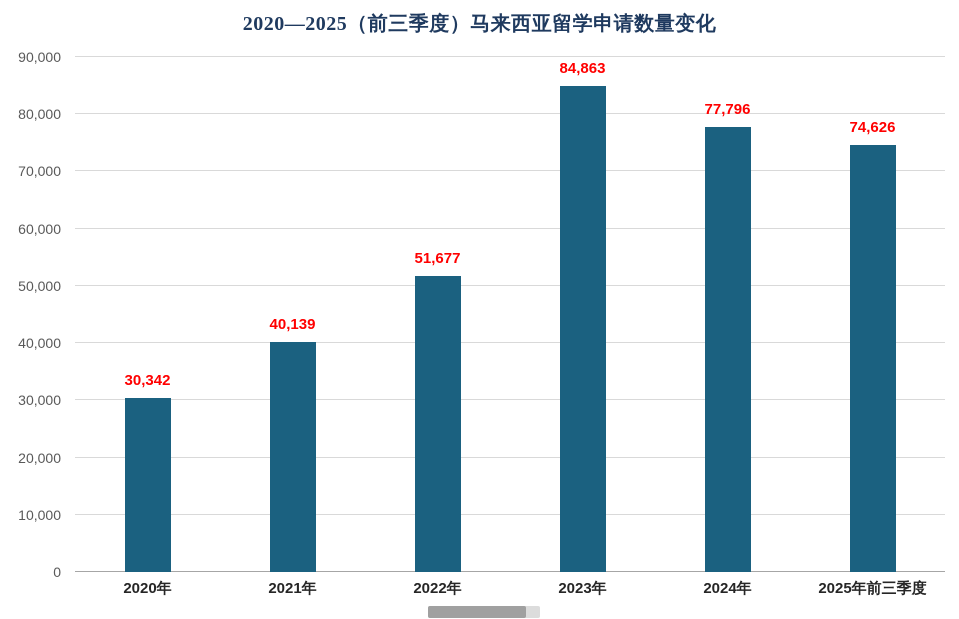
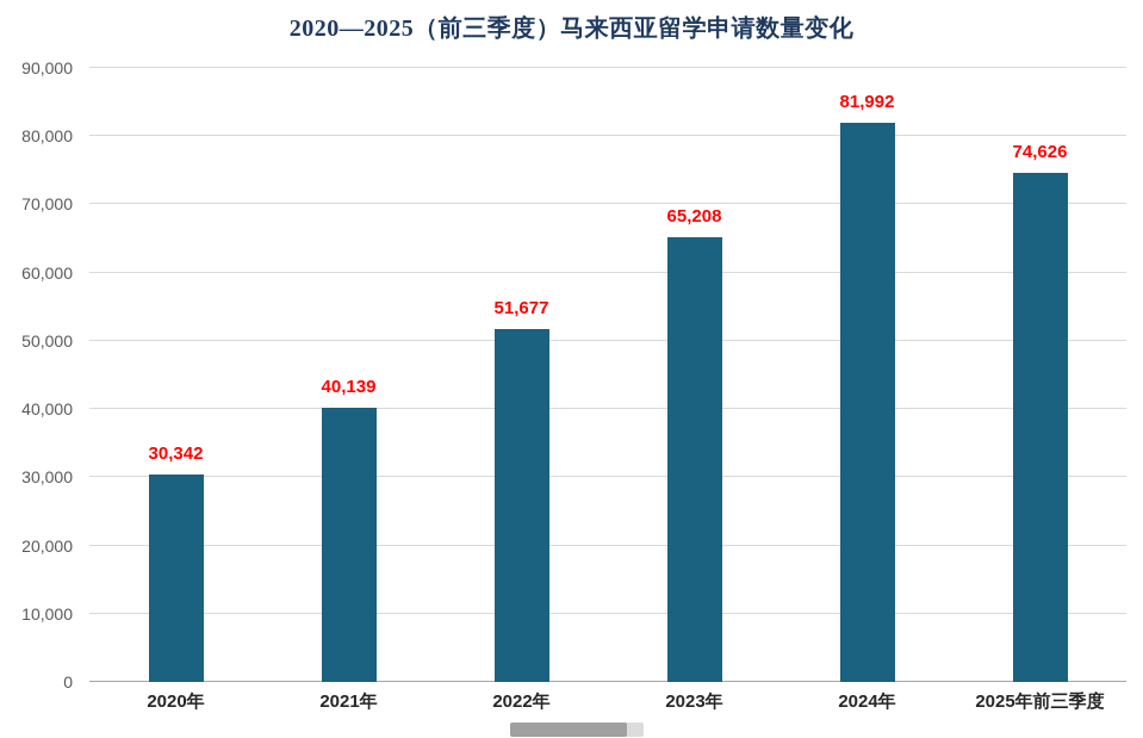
2023年: 84,863 -> 65,208
2024年: 77,796 -> 81,992
